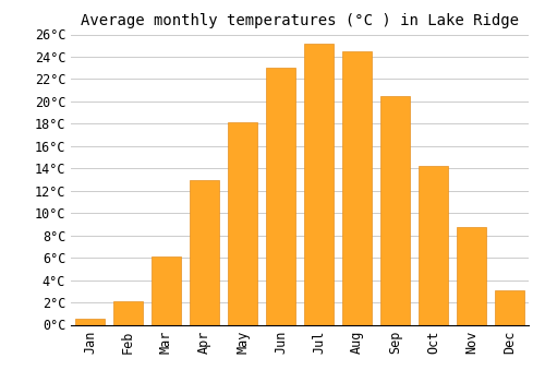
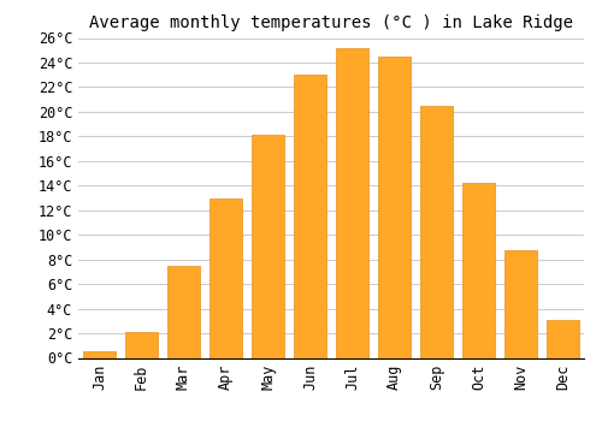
Mar: 6.1°C -> 7.5°C
